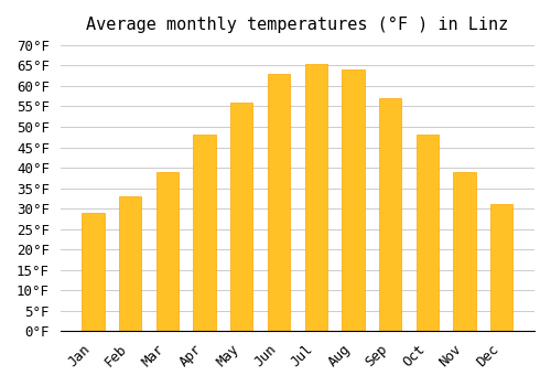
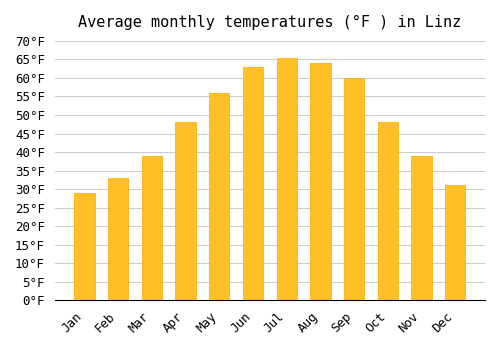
Sep: 57.0°F -> 60.0°F
